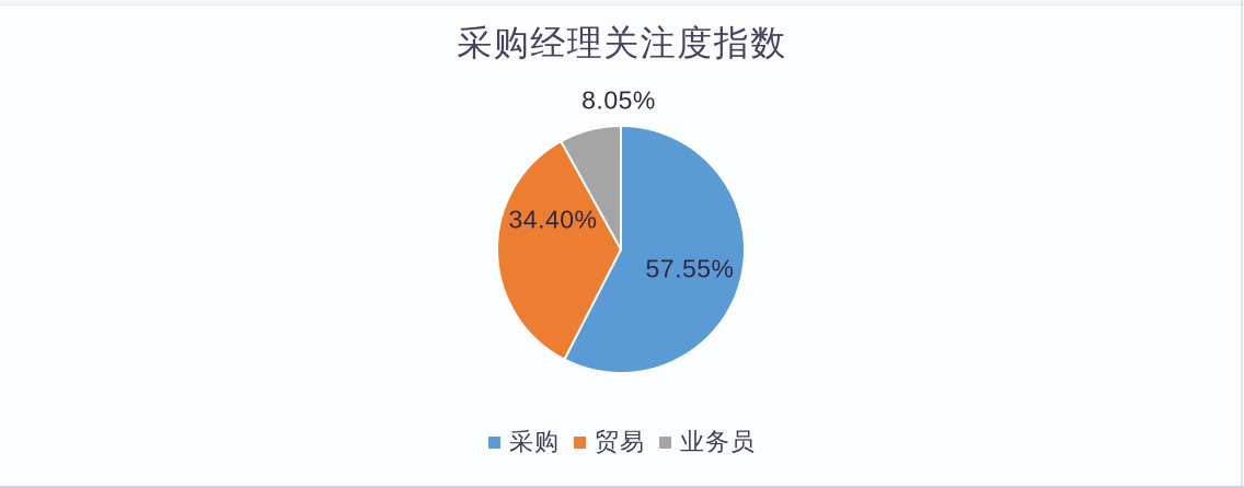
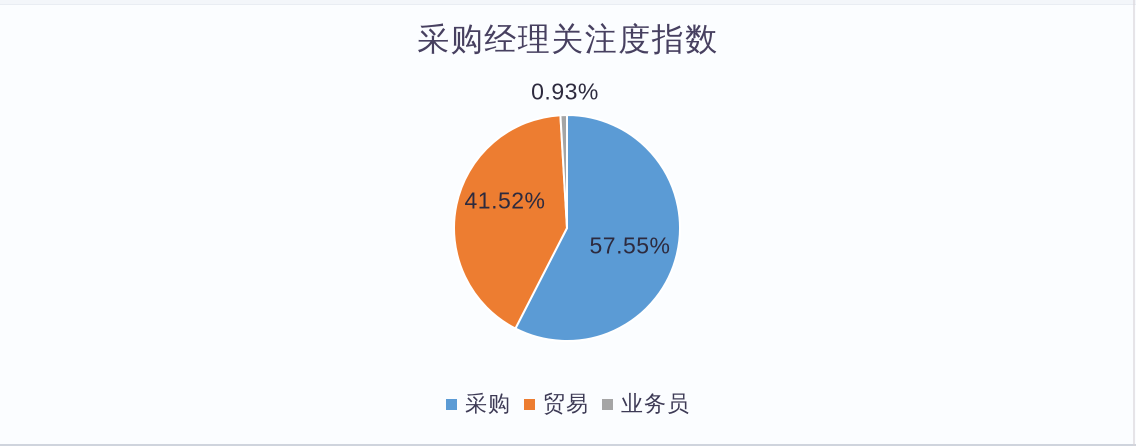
贸易: 34.40% -> 41.52%
业务员: 8.05% -> 0.93%
